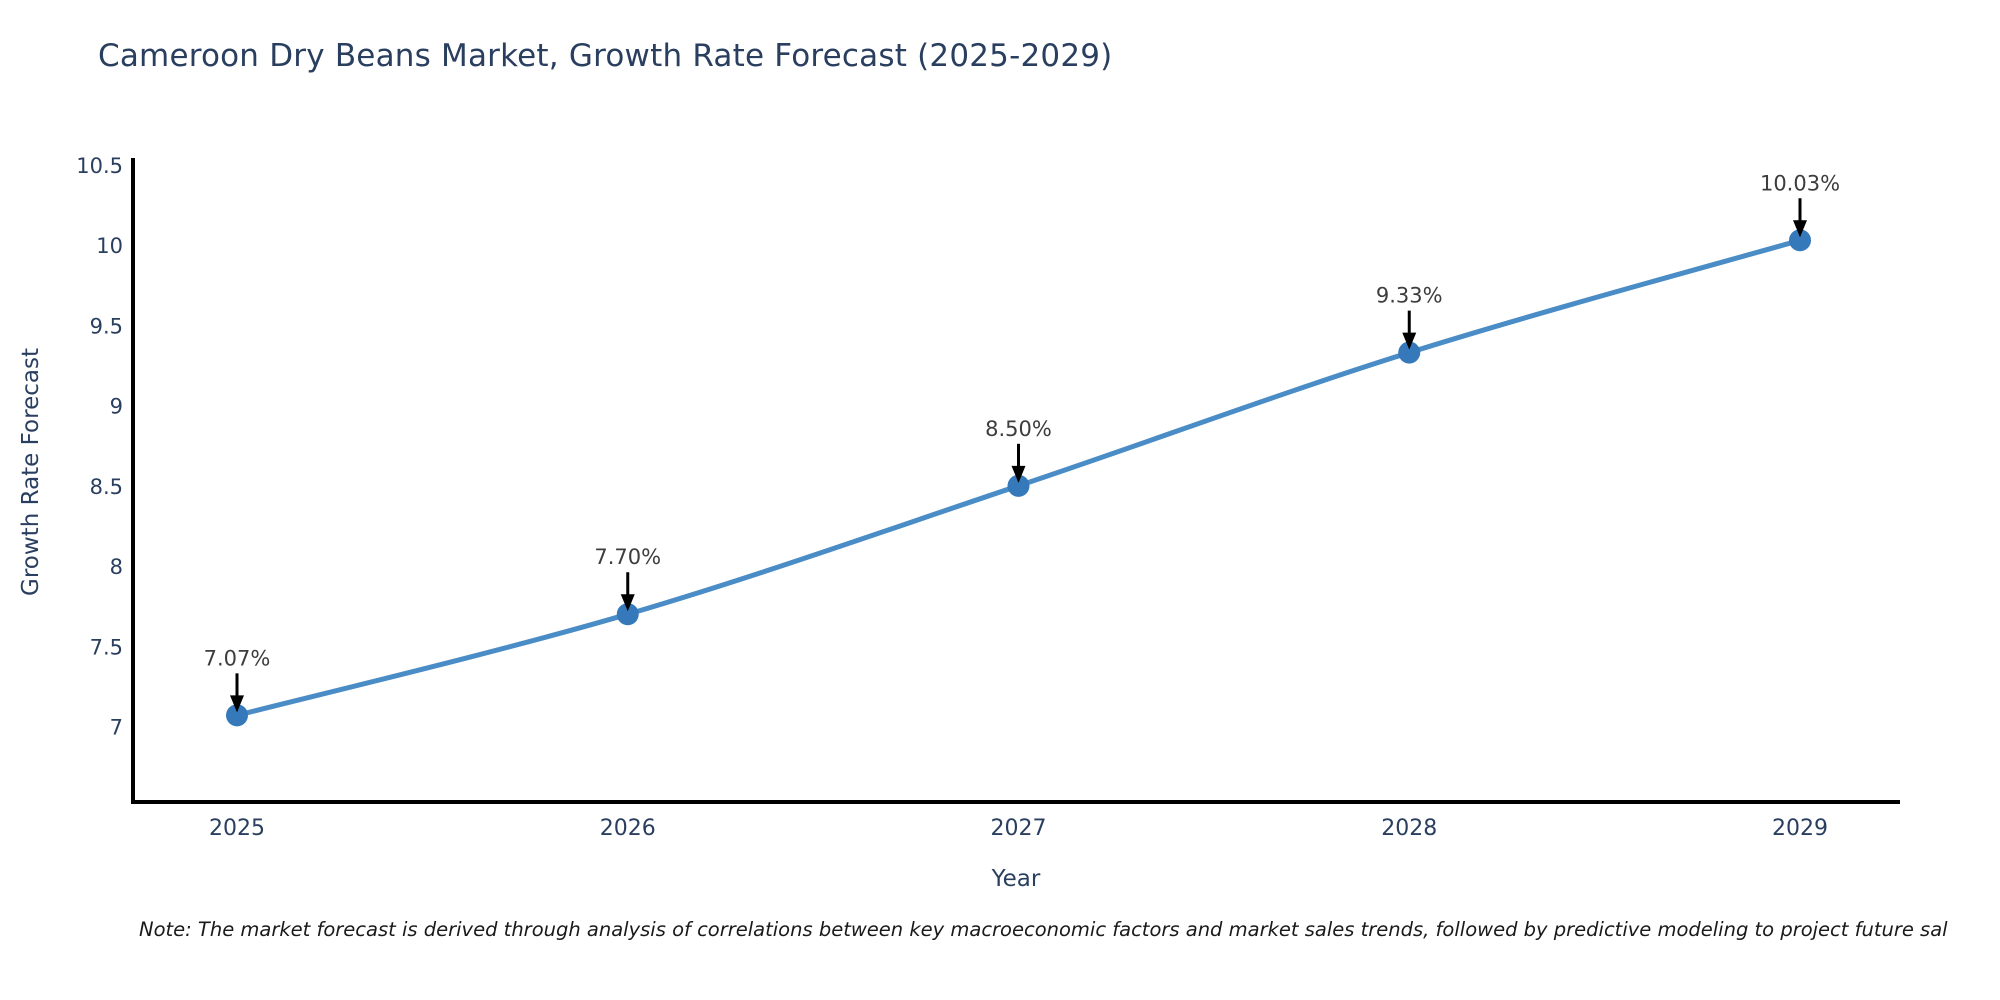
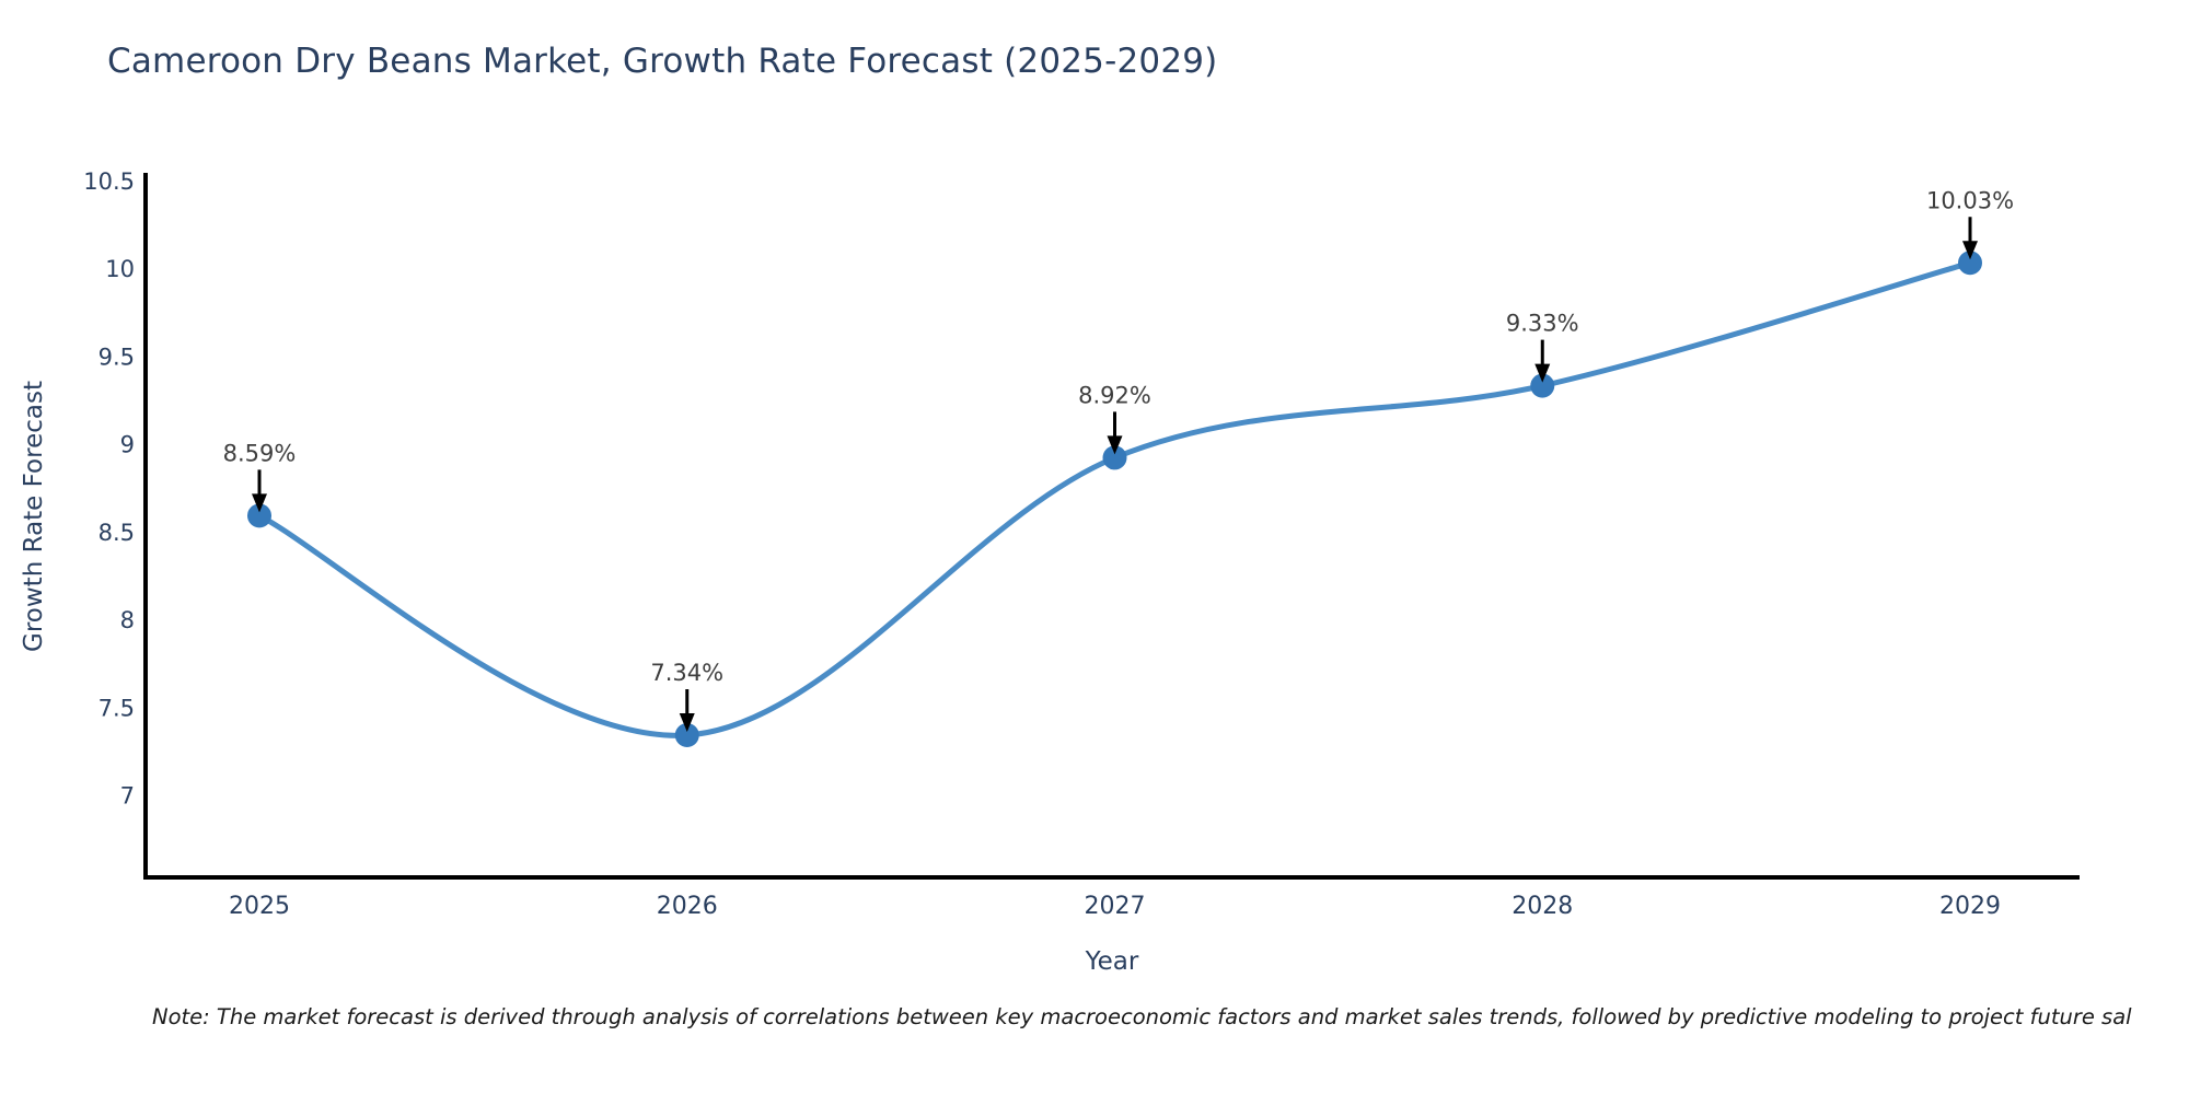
2025: 7.07% -> 8.59%
2026: 7.70% -> 7.34%
2027: 8.50% -> 8.92%
